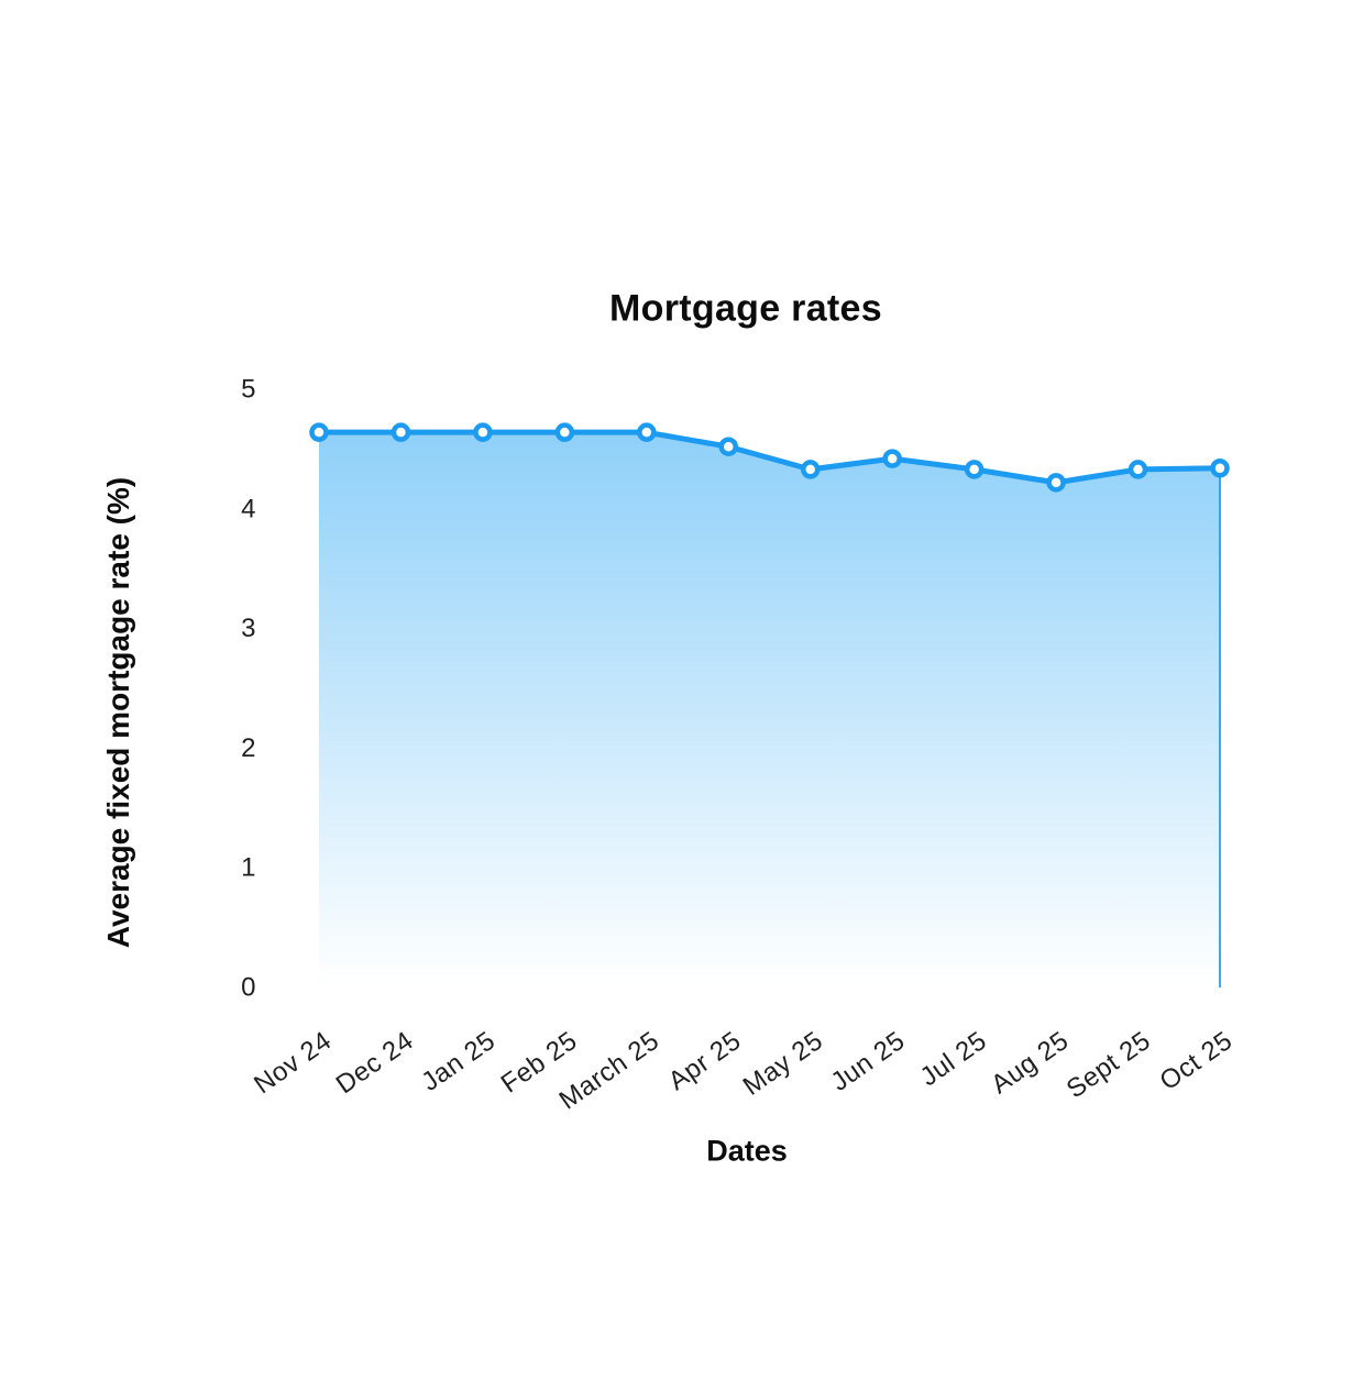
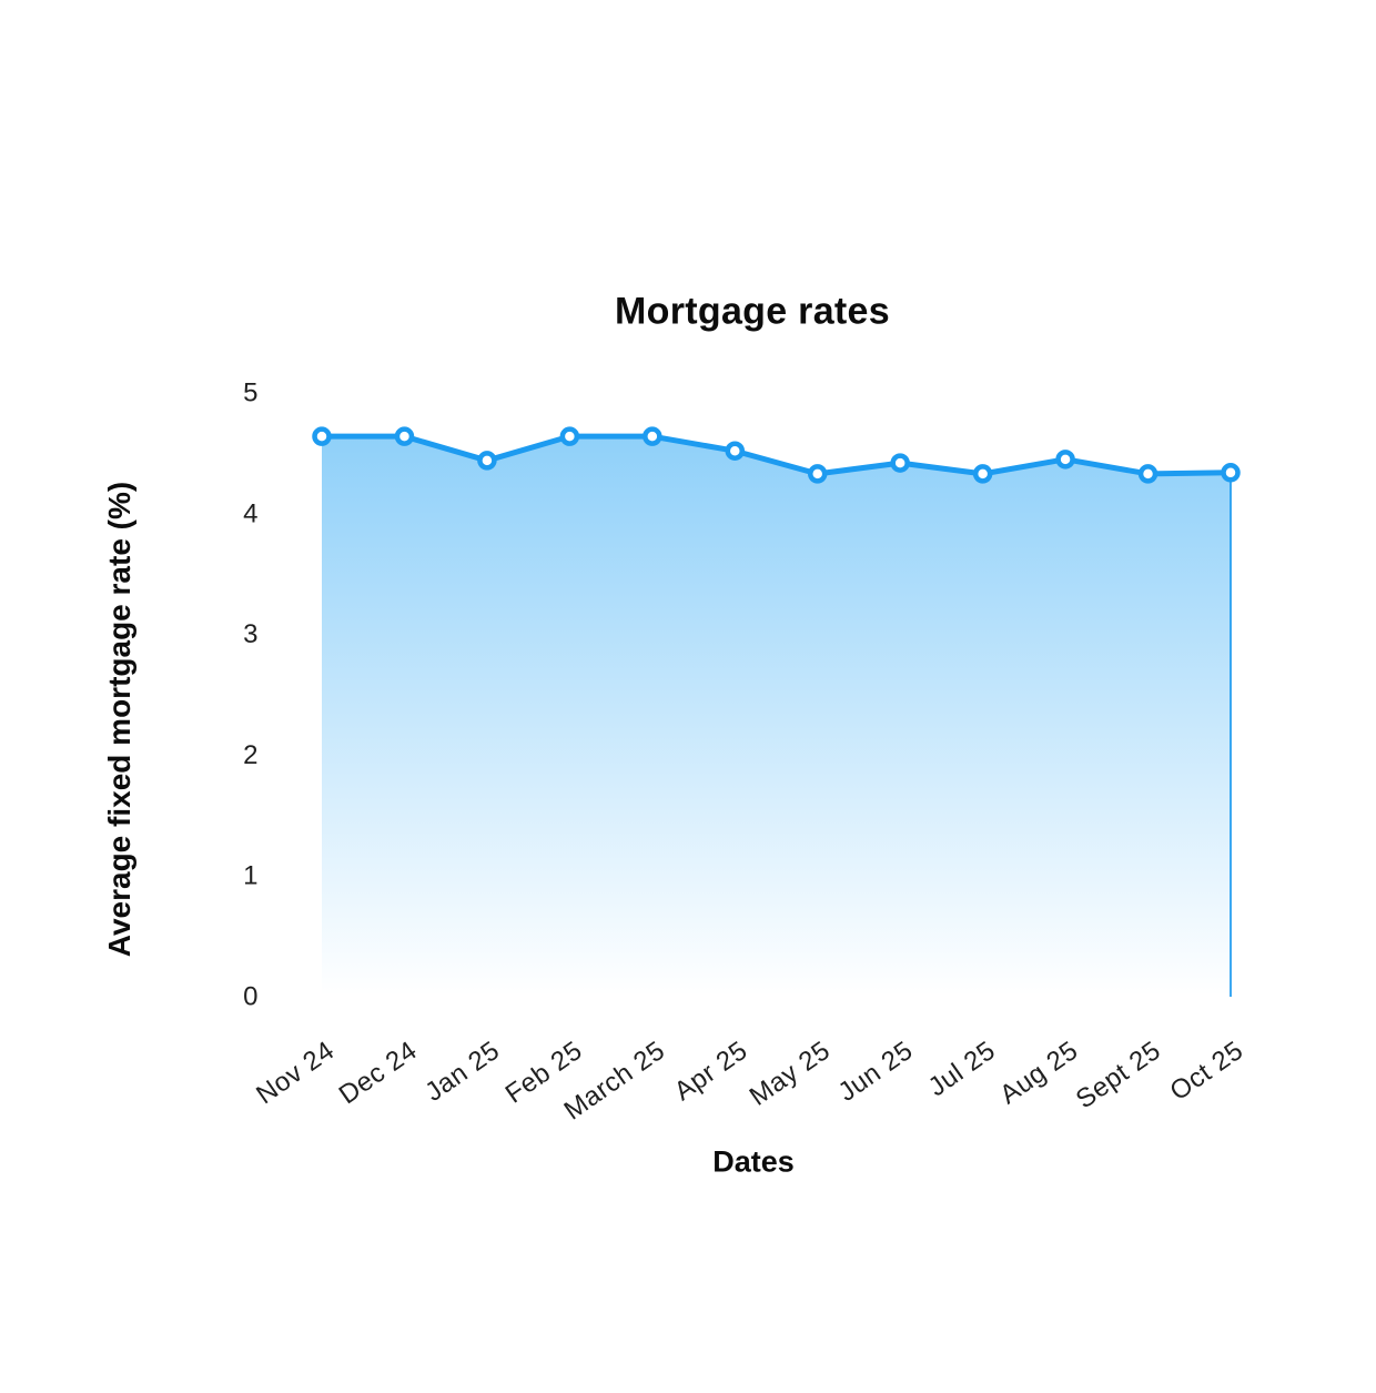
Jan 25: 4.64 -> 4.44
Aug 25: 4.22 -> 4.45
